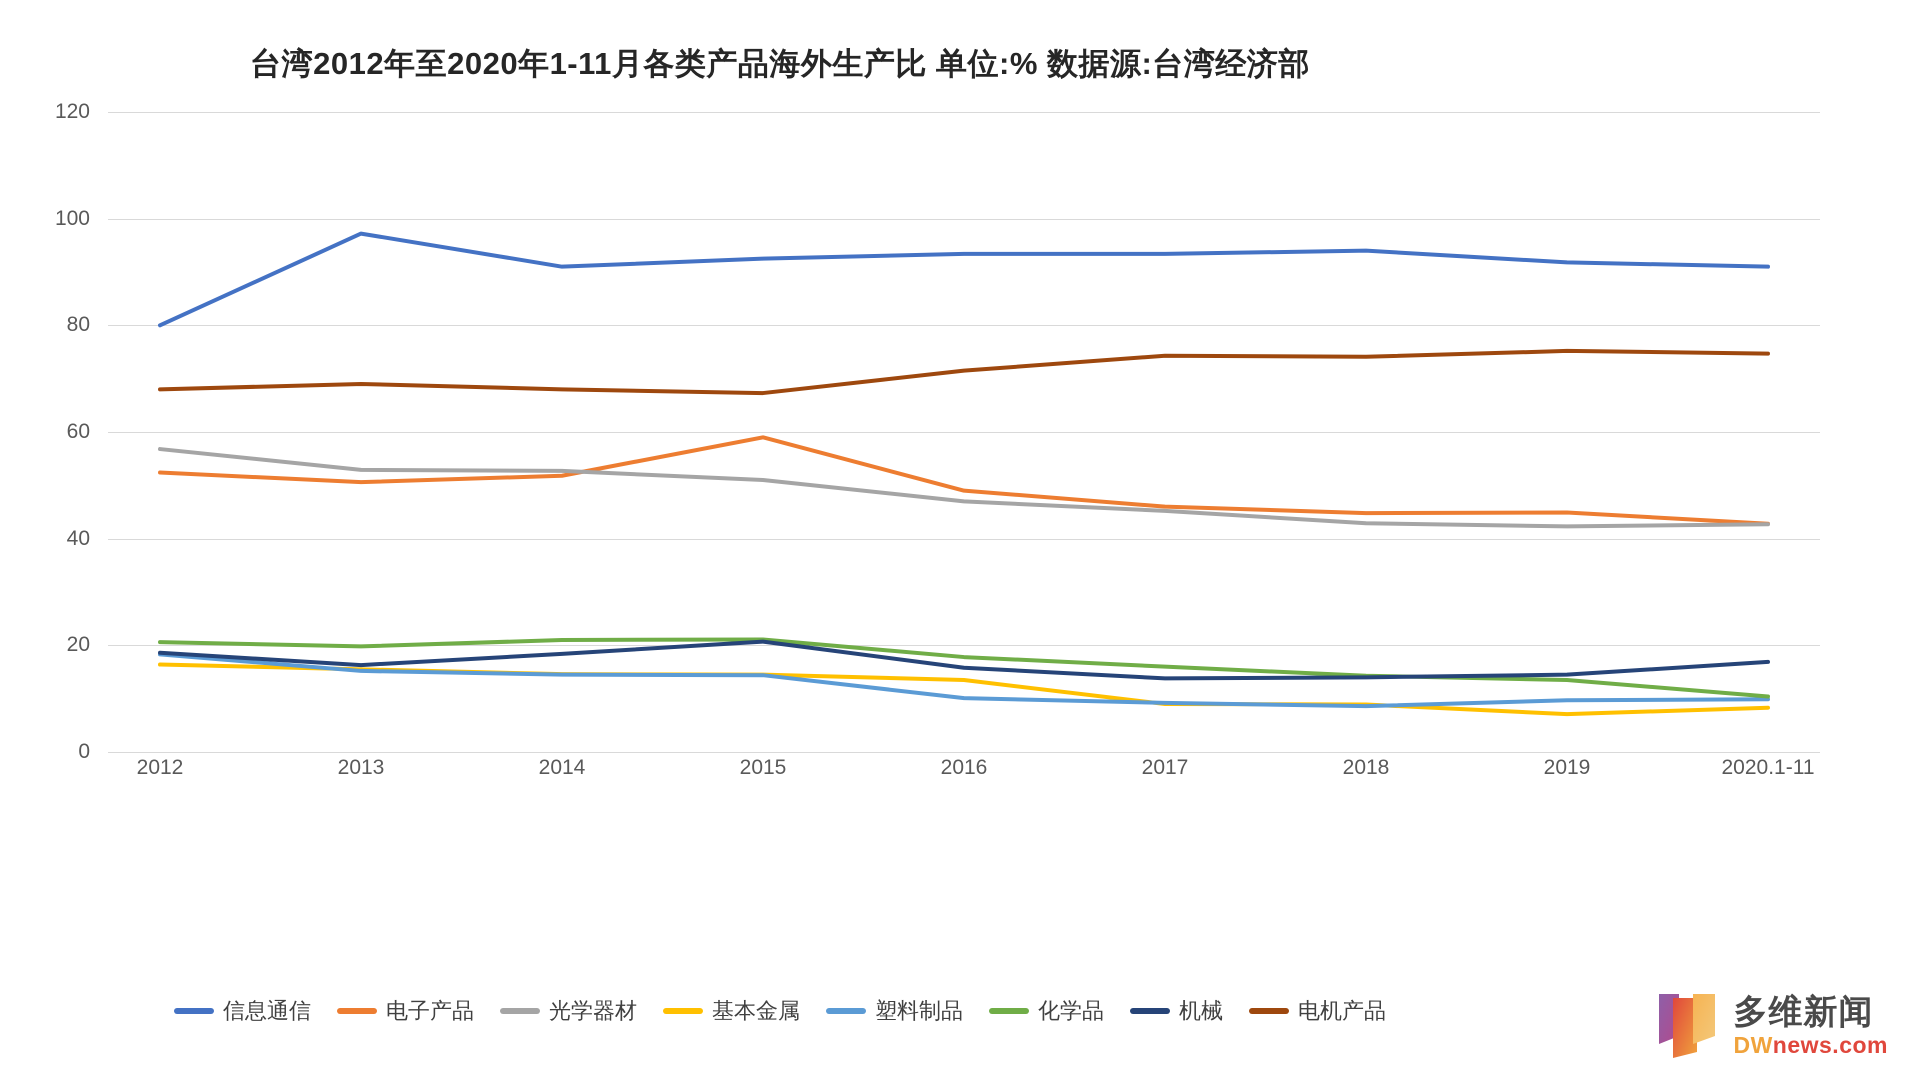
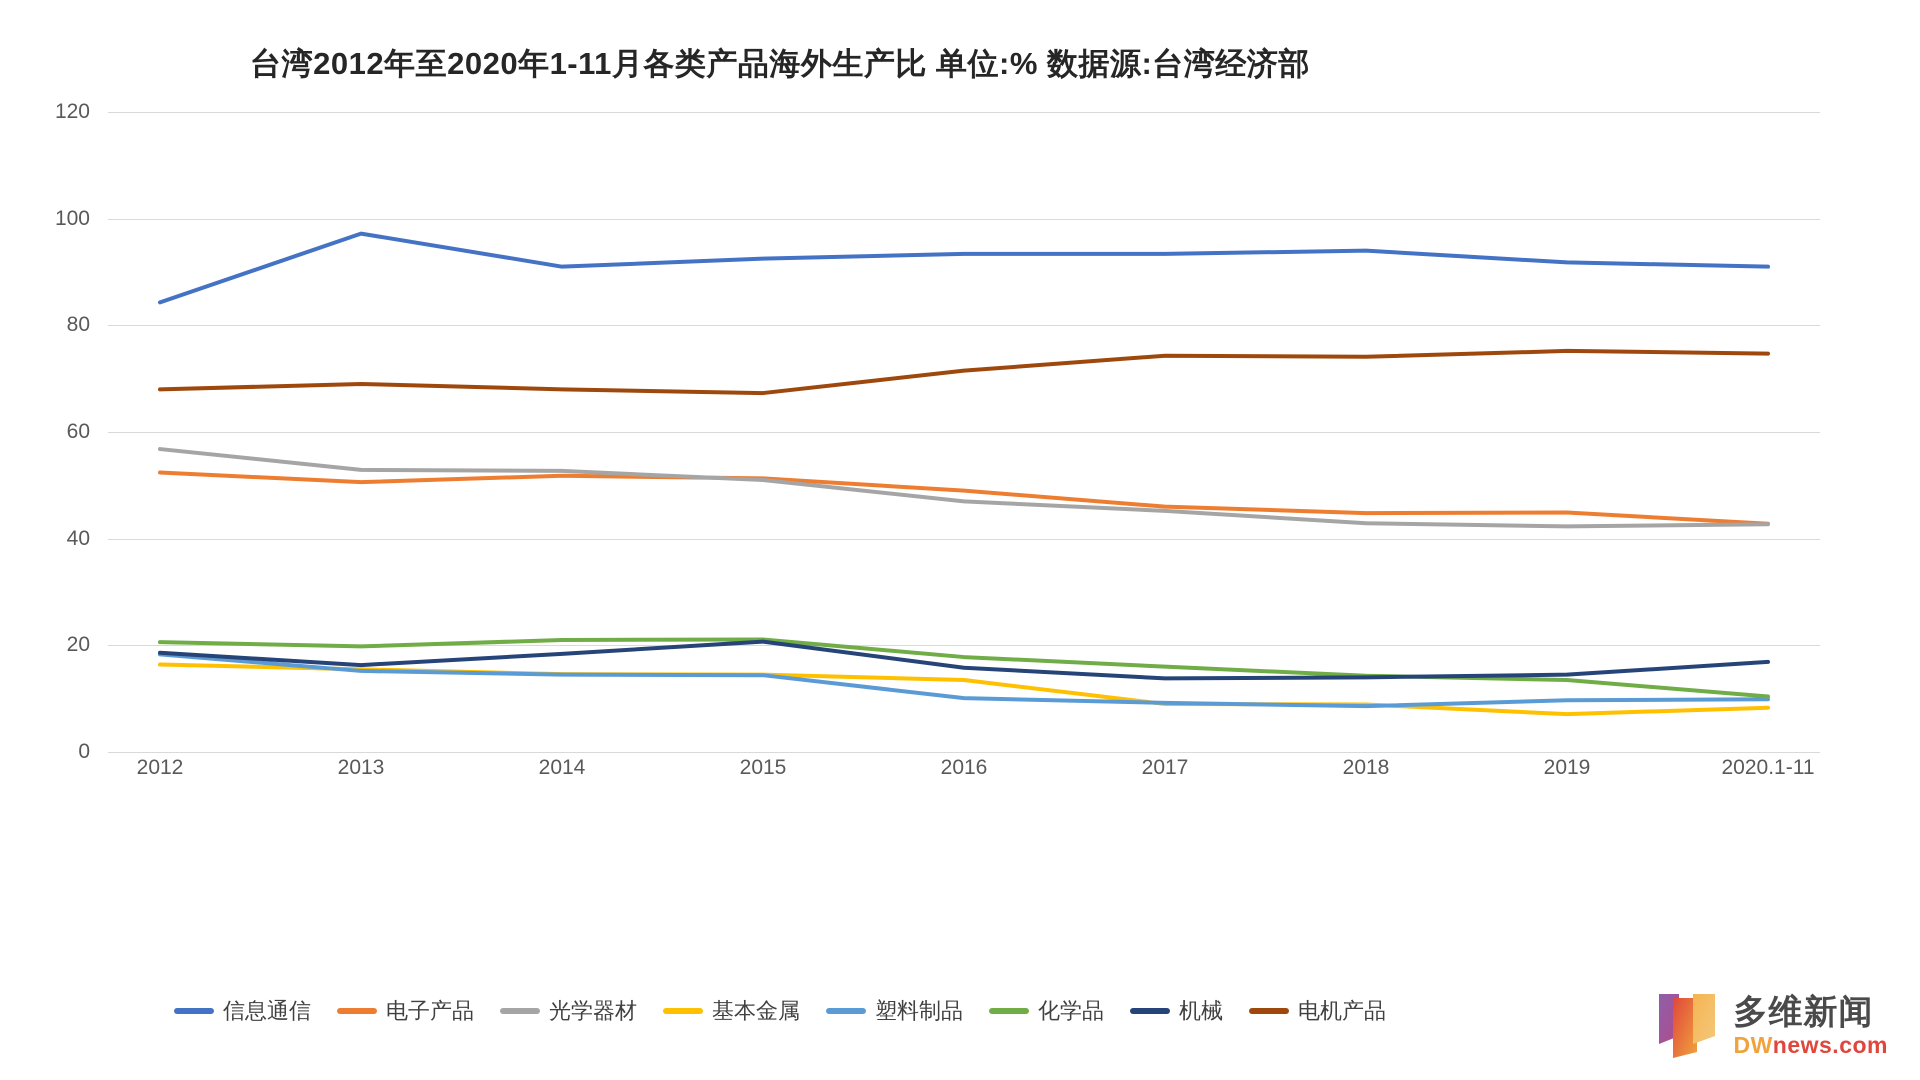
信息通信/2012: 80 -> 84
电子产品/2015: 59 -> 51
